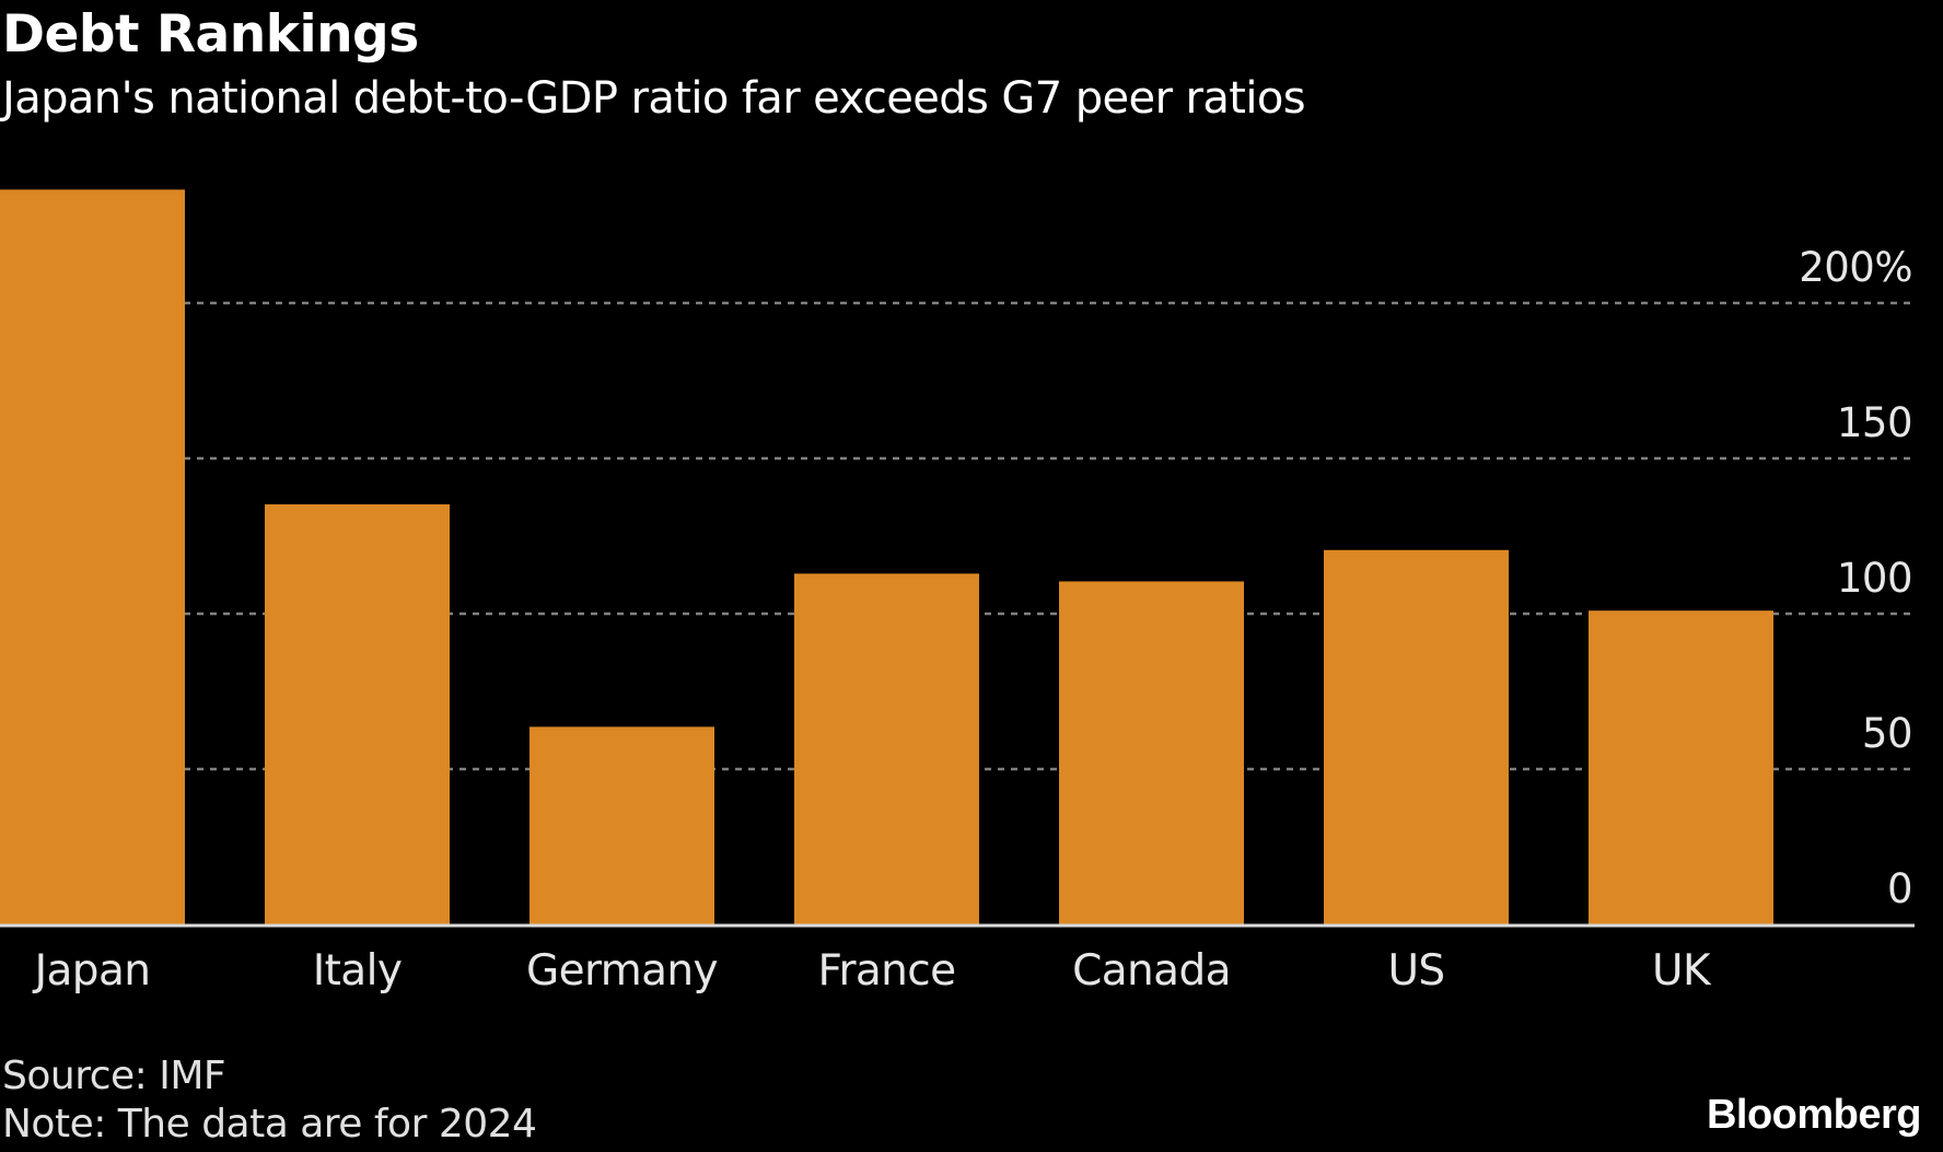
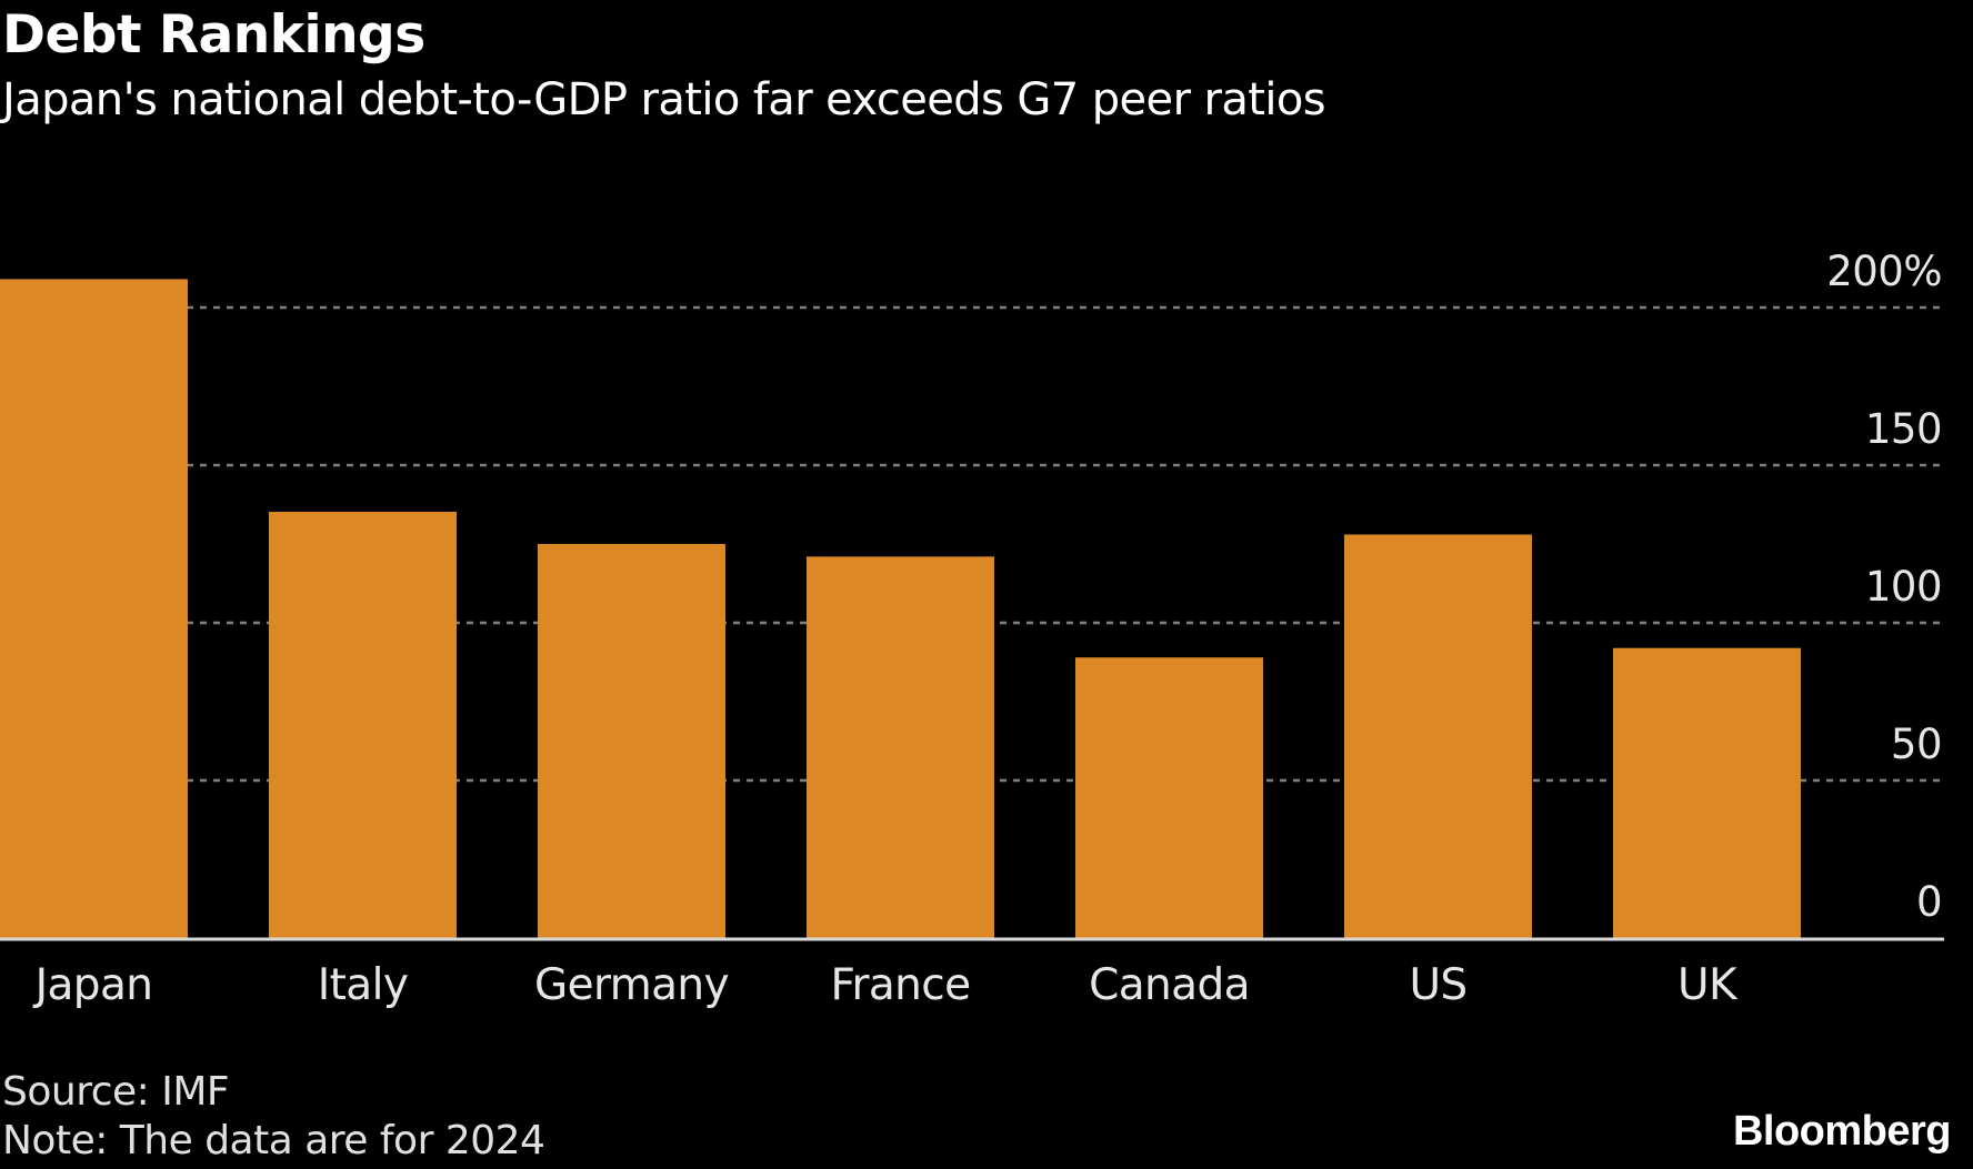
Japan: 236% -> 209%
Germany: 64% -> 125%
France: 113% -> 121%
Canada: 110% -> 89%
US: 120% -> 128%
UK: 101% -> 92%
